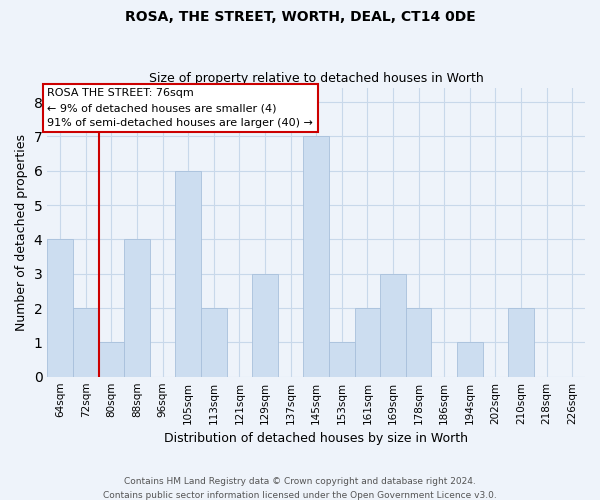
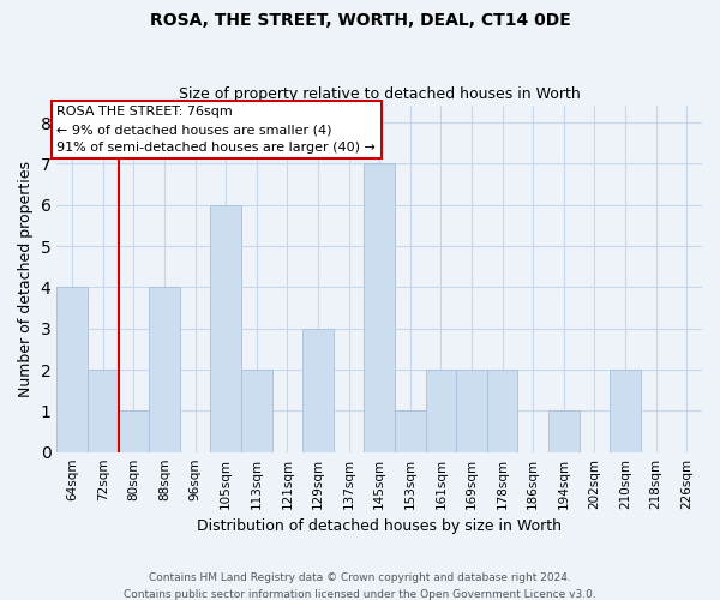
169sqm: 3 -> 2
